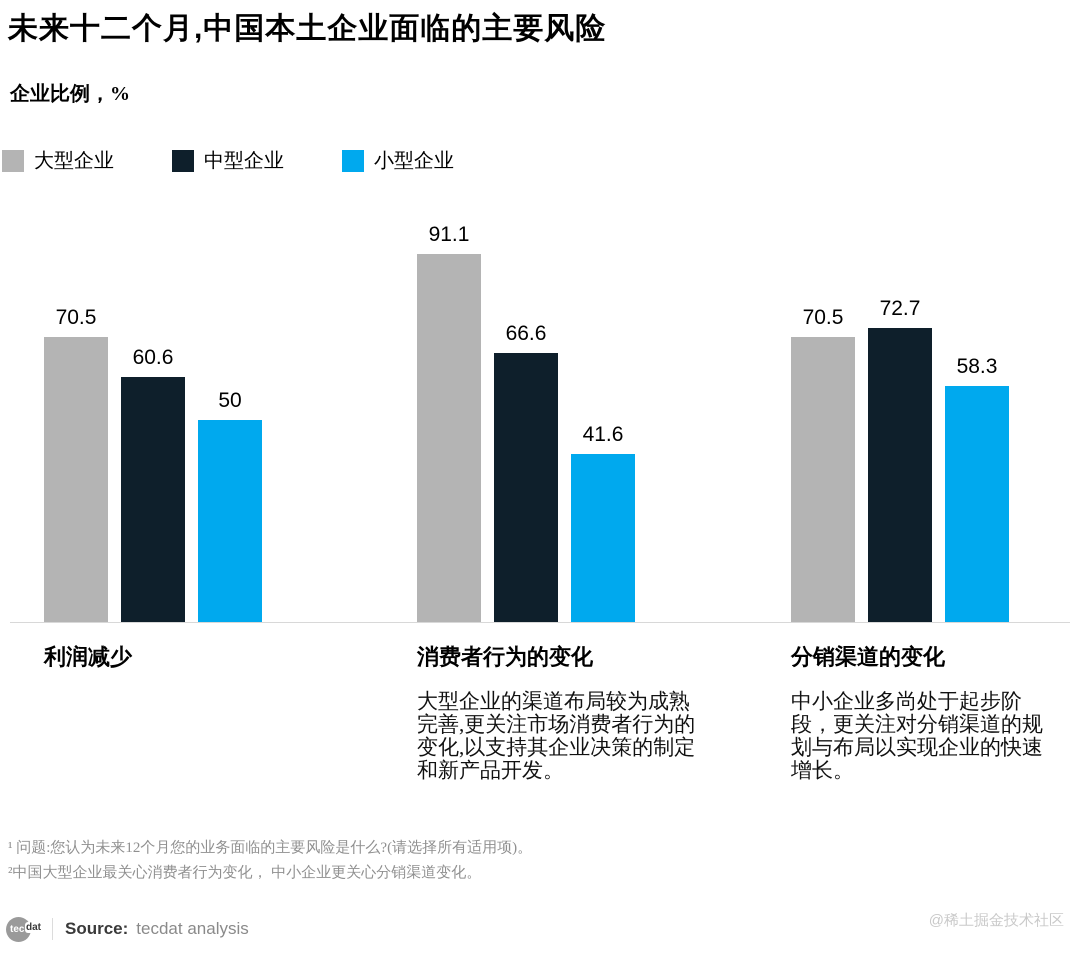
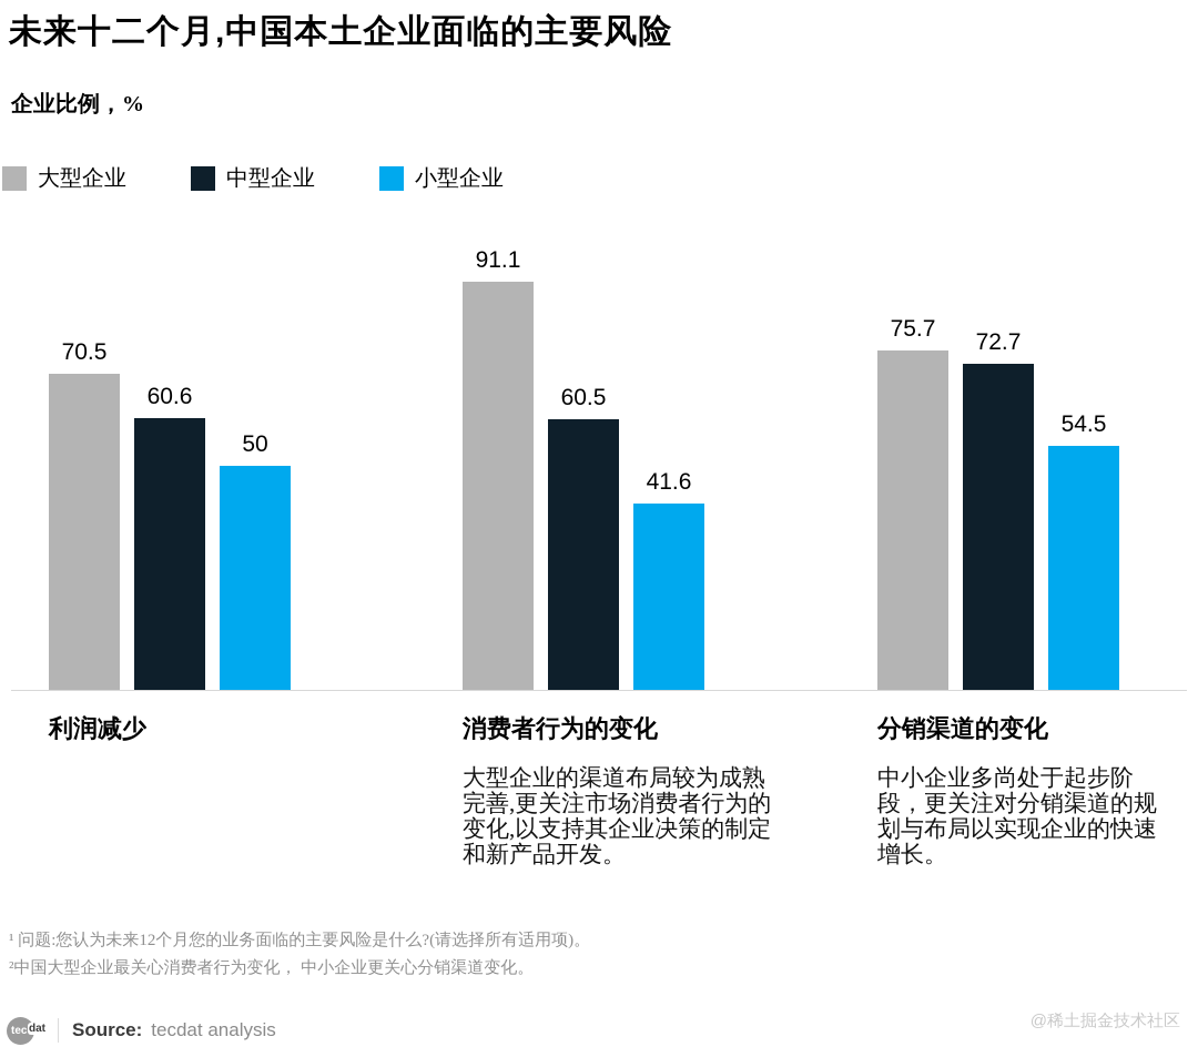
中型企业/消费者行为的变化: 66.6 -> 60.5
大型企业/分销渠道的变化: 70.5 -> 75.7
小型企业/分销渠道的变化: 58.3 -> 54.5
